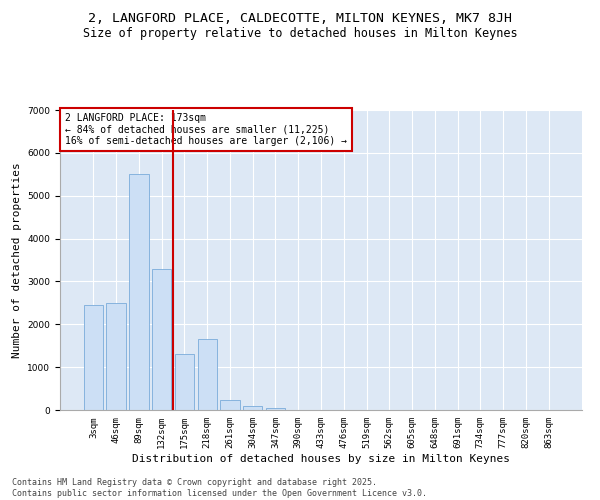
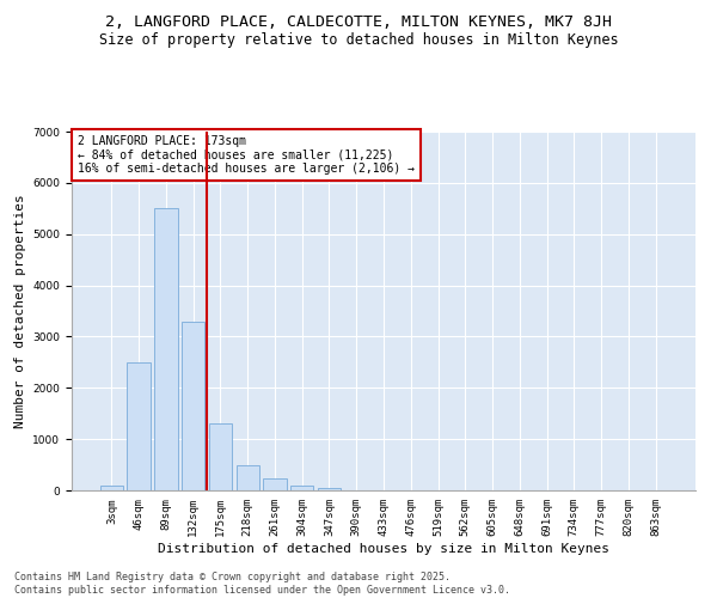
3sqm: 2450 -> 100
218sqm: 1650 -> 500
